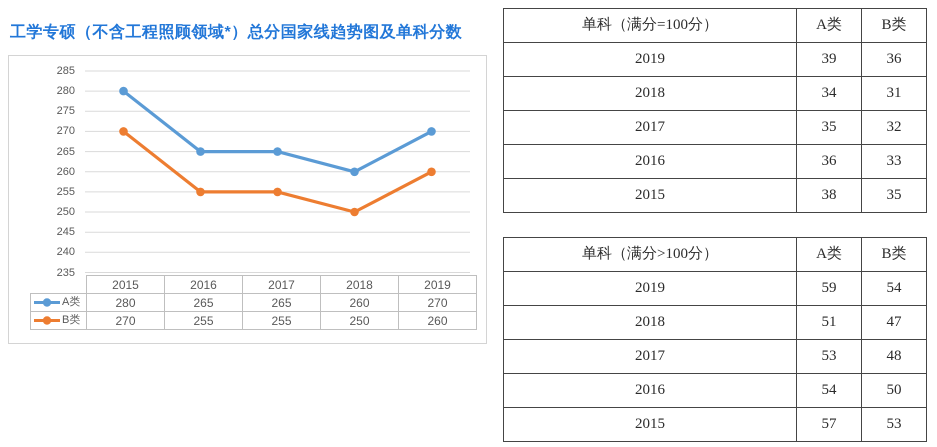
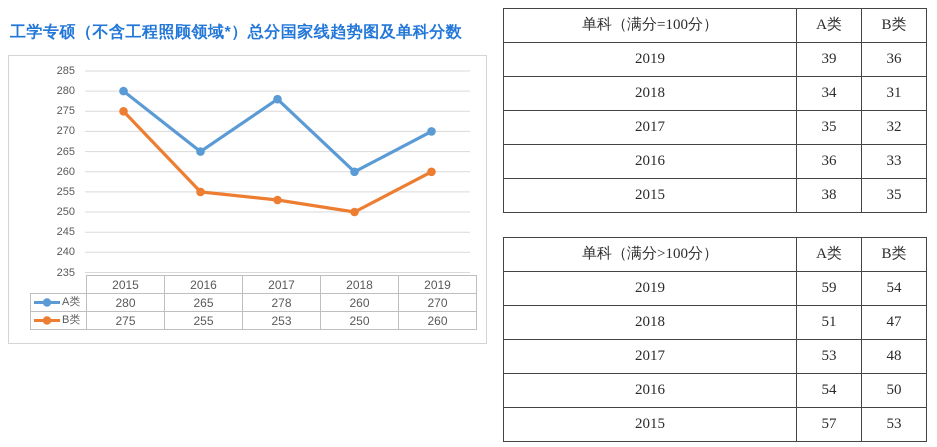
B类/2015: 270 -> 275
A类/2017: 265 -> 278
B类/2017: 255 -> 253
